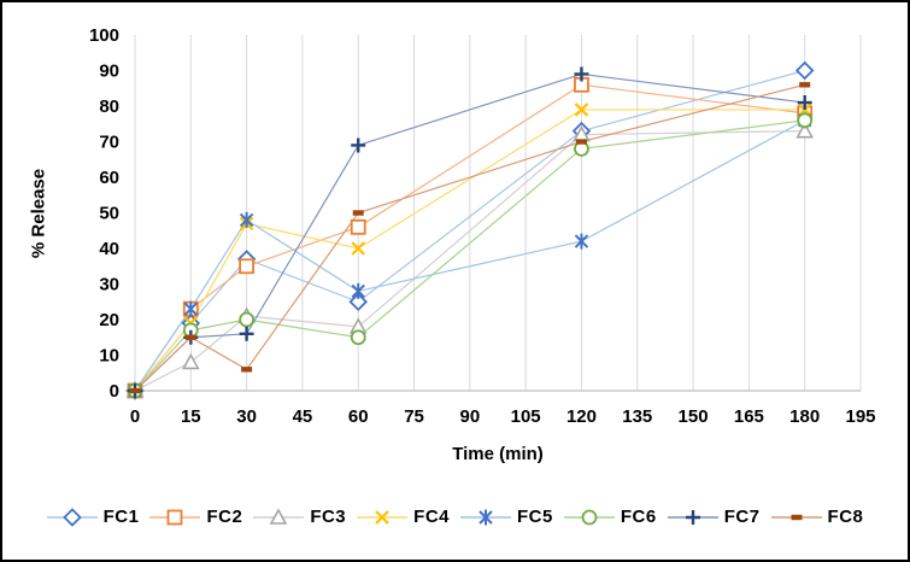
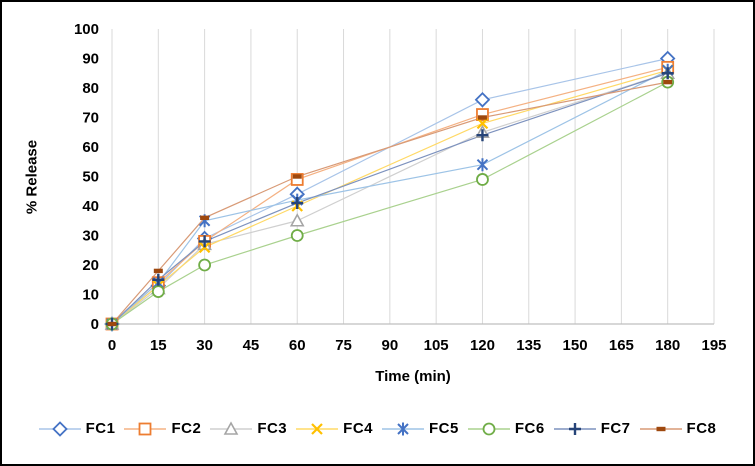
FC1/15: 19 -> 13
FC2/15: 23 -> 14
FC3/15: 8 -> 12
FC4/15: 19 -> 13
FC5/15: 23 -> 14
FC6/15: 17 -> 11
FC8/15: 15 -> 18
FC1/30: 37 -> 29
FC2/30: 35 -> 28
FC3/30: 21 -> 27
FC4/30: 47 -> 26
FC5/30: 48 -> 35
FC7/30: 16 -> 28
FC8/30: 6 -> 36
FC1/60: 25 -> 44
FC2/60: 46 -> 49
FC3/60: 18 -> 35
FC5/60: 28 -> 42
FC6/60: 15 -> 30
FC7/60: 69 -> 41
FC1/120: 73 -> 76
FC2/120: 86 -> 71
FC3/120: 72 -> 65
FC4/120: 79 -> 68
FC5/120: 42 -> 54
FC6/120: 68 -> 49
FC7/120: 89 -> 64
FC2/180: 78 -> 87
FC3/180: 73 -> 85
FC4/180: 79 -> 86
FC5/180: 76 -> 86
FC6/180: 76 -> 82
FC7/180: 81 -> 85
FC8/180: 86 -> 82
